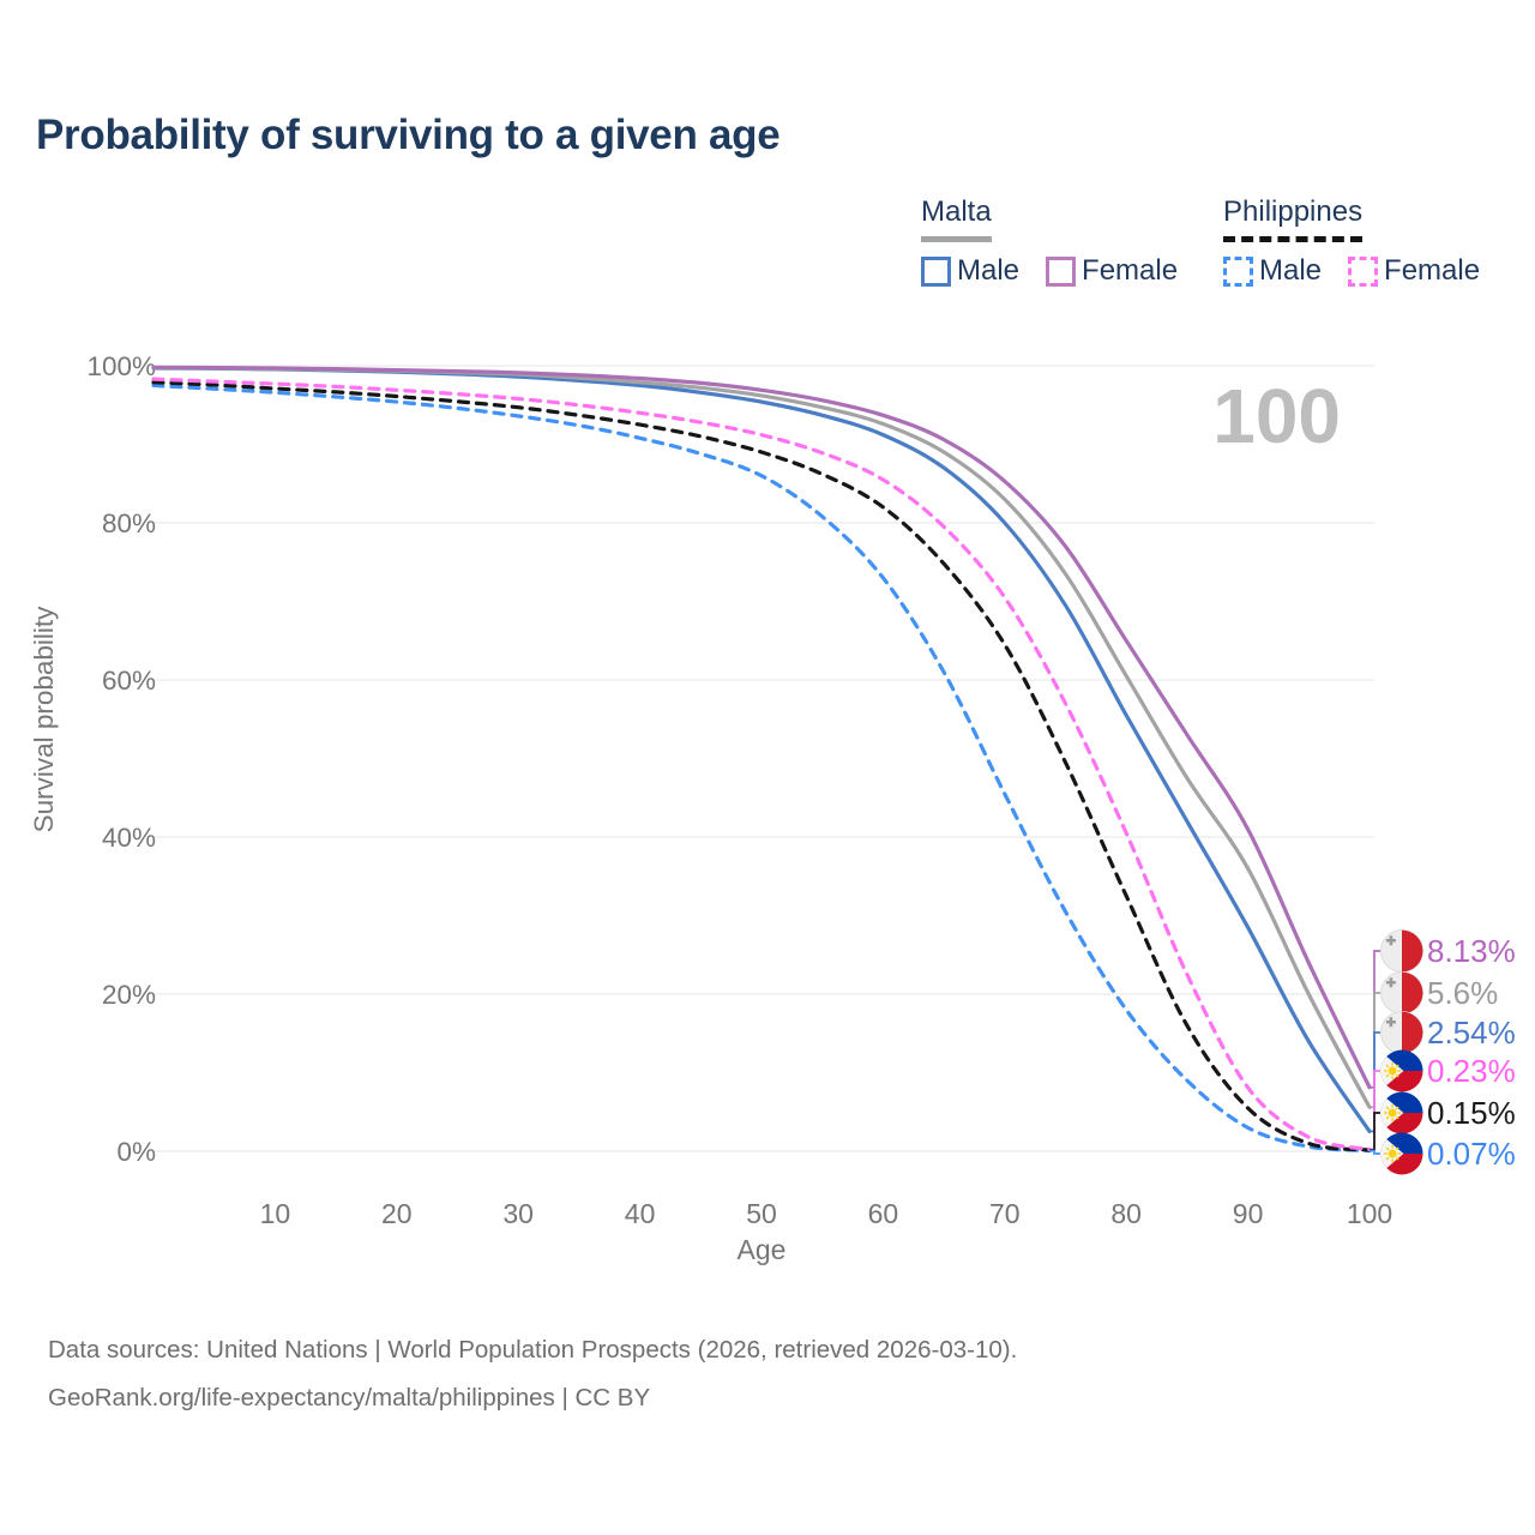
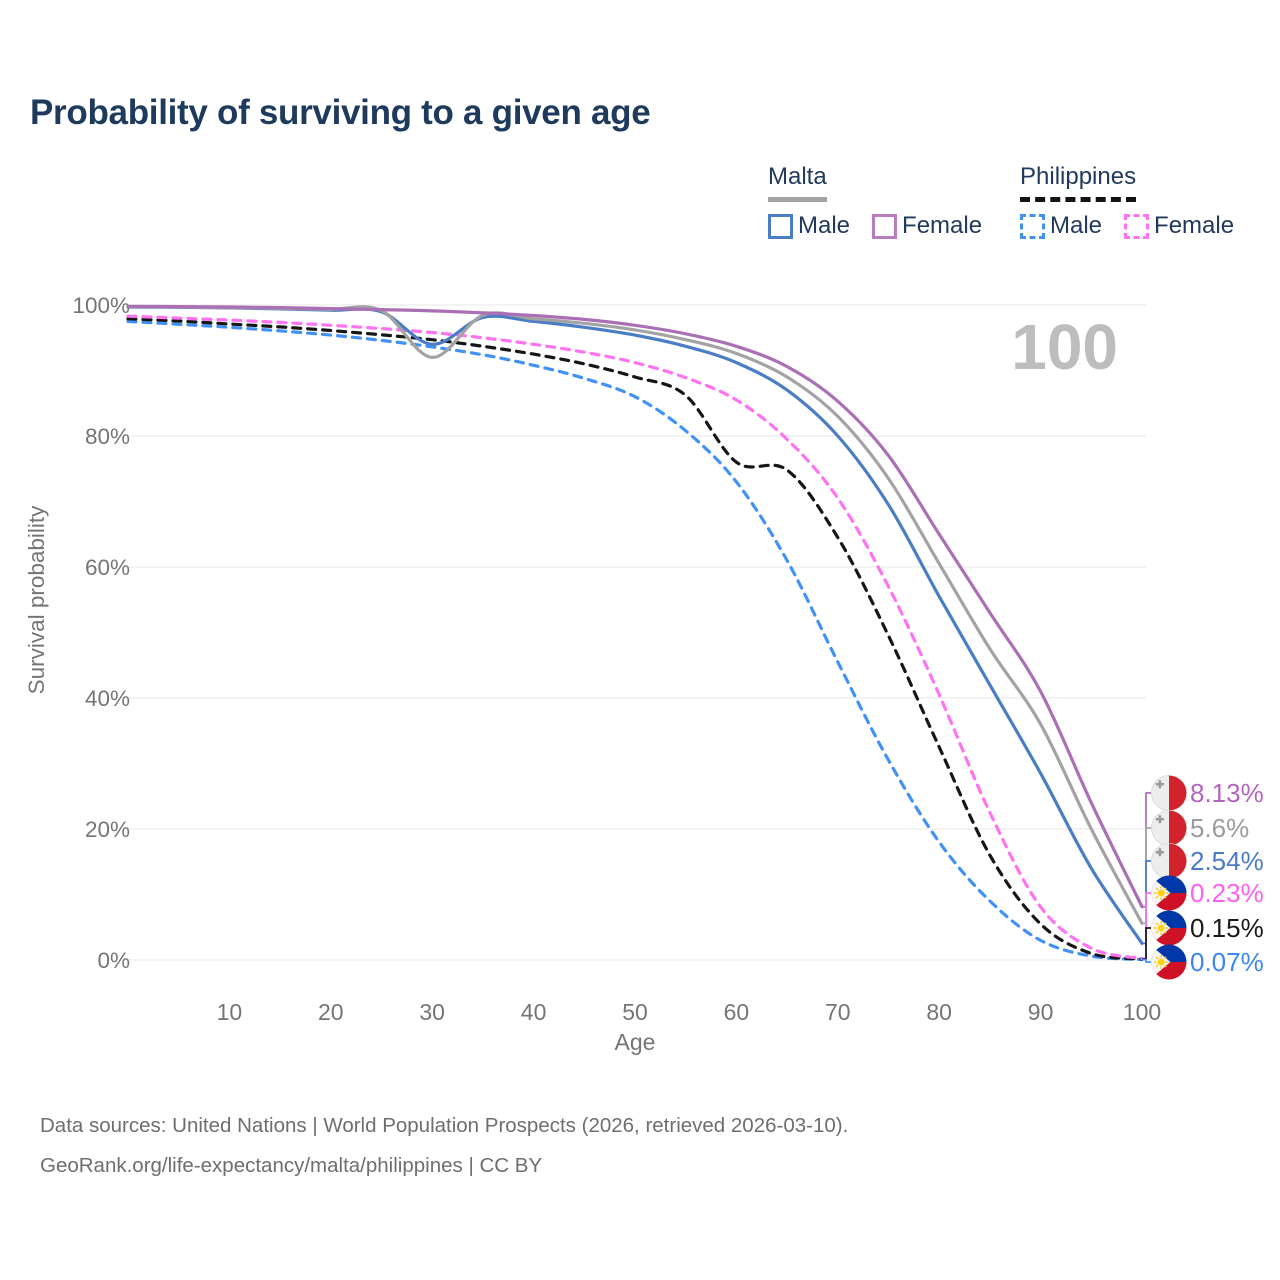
Malta/30: 99% -> 92%
Malta Male/30: 99% -> 94%
Philippines/60: 82% -> 76%
